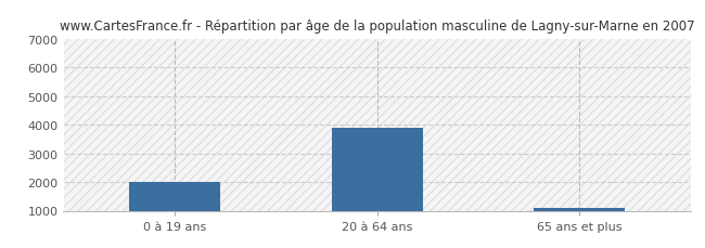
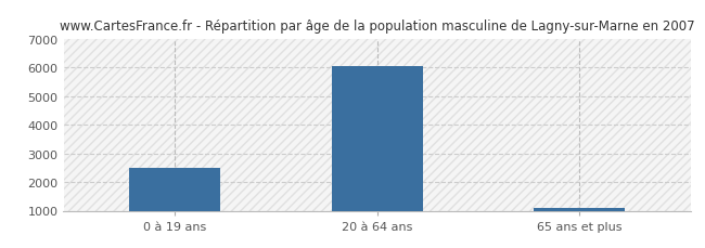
0 à 19 ans: 2000 -> 2500
20 à 64 ans: 3900 -> 6050
